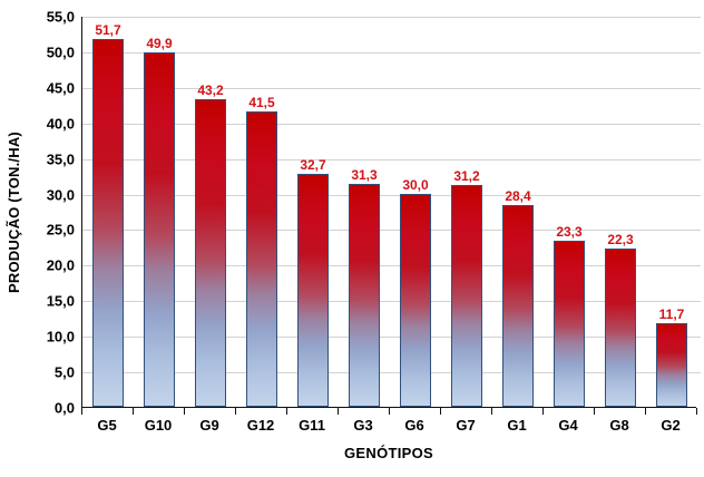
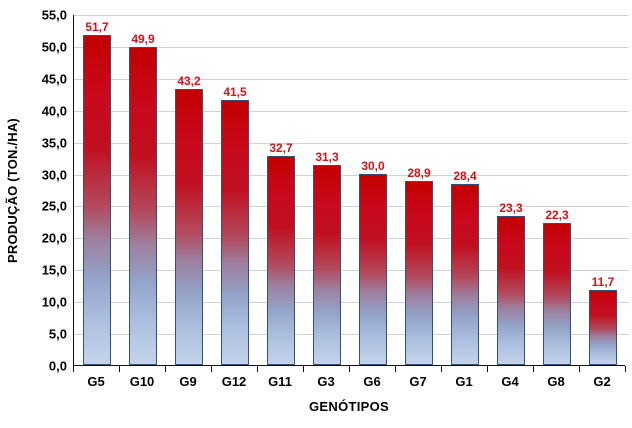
G7: 31,2 -> 28,9
